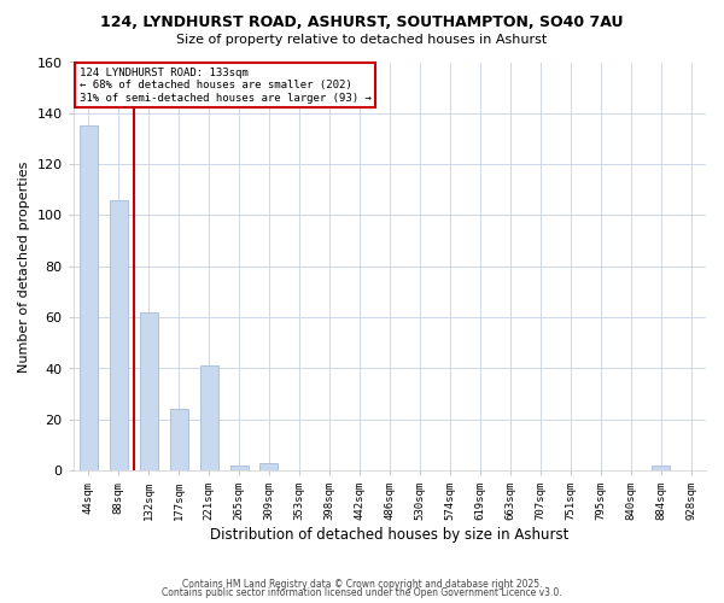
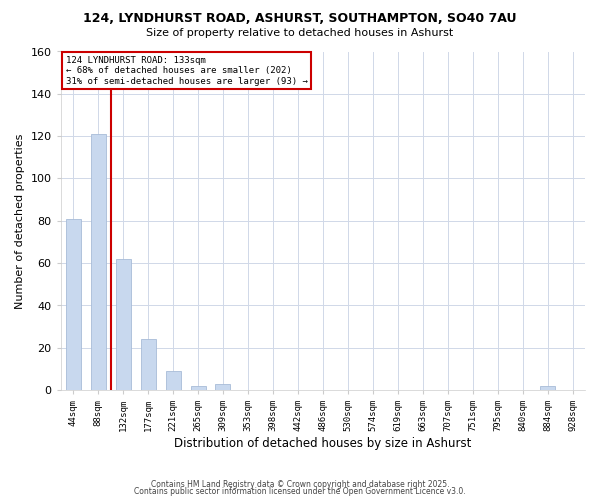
44sqm: 135 -> 81
88sqm: 106 -> 121
221sqm: 41 -> 9
